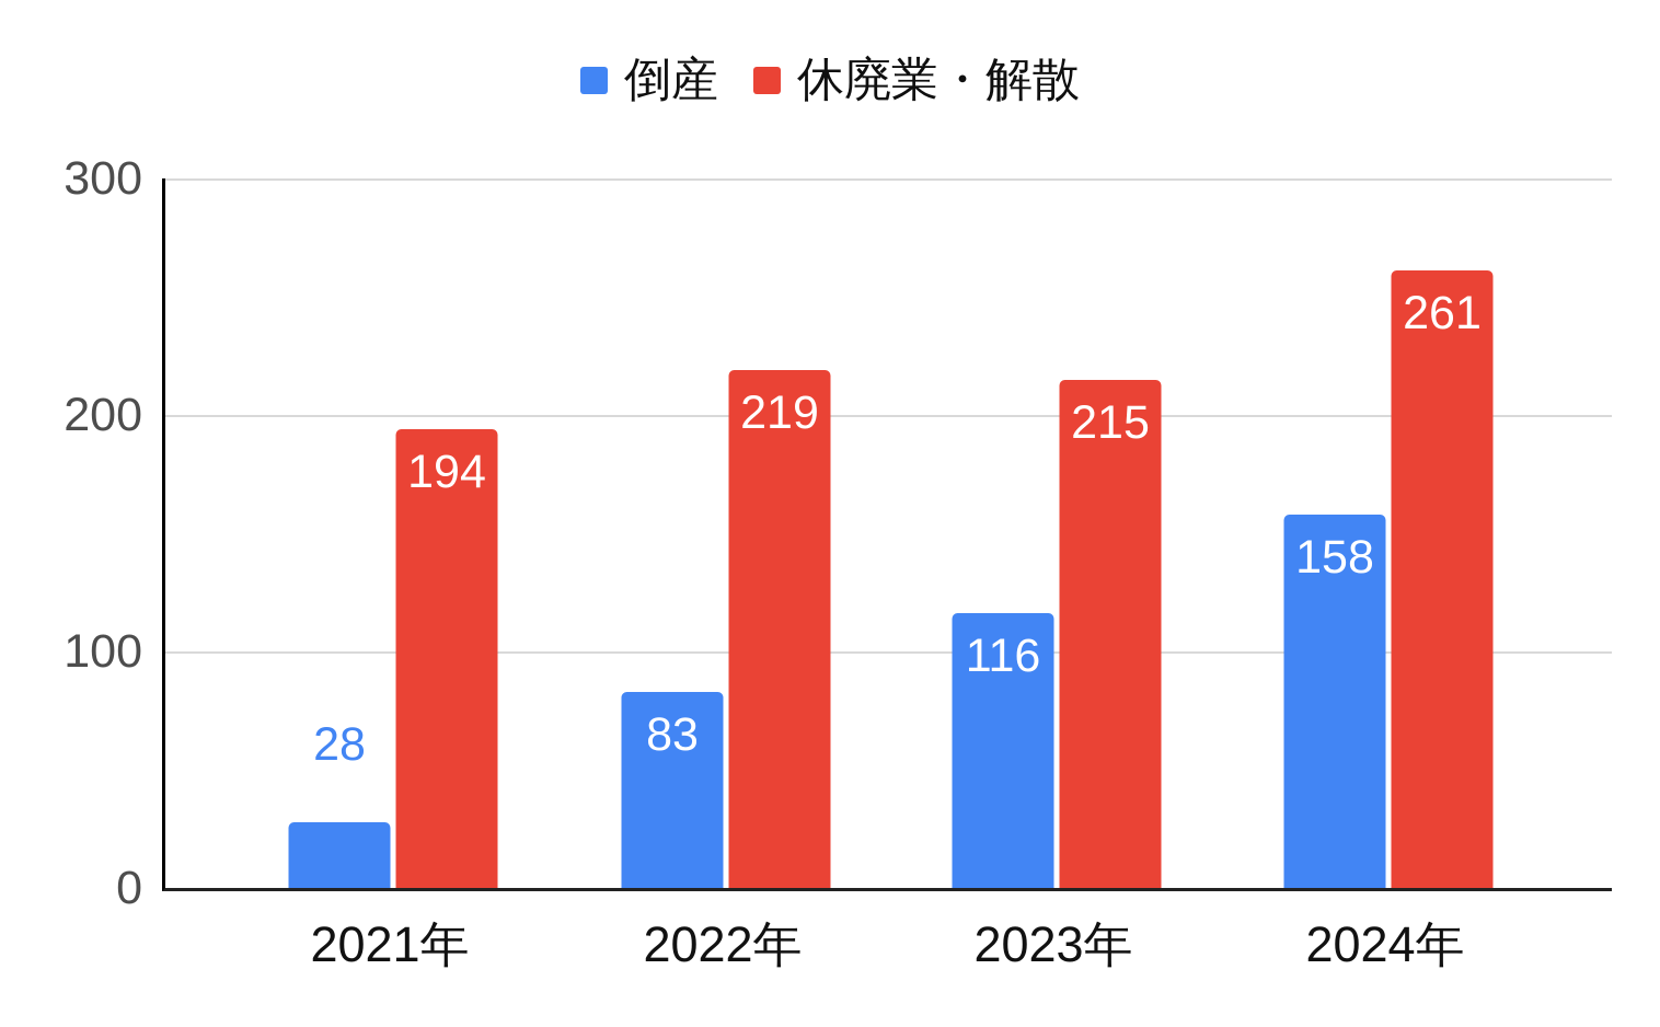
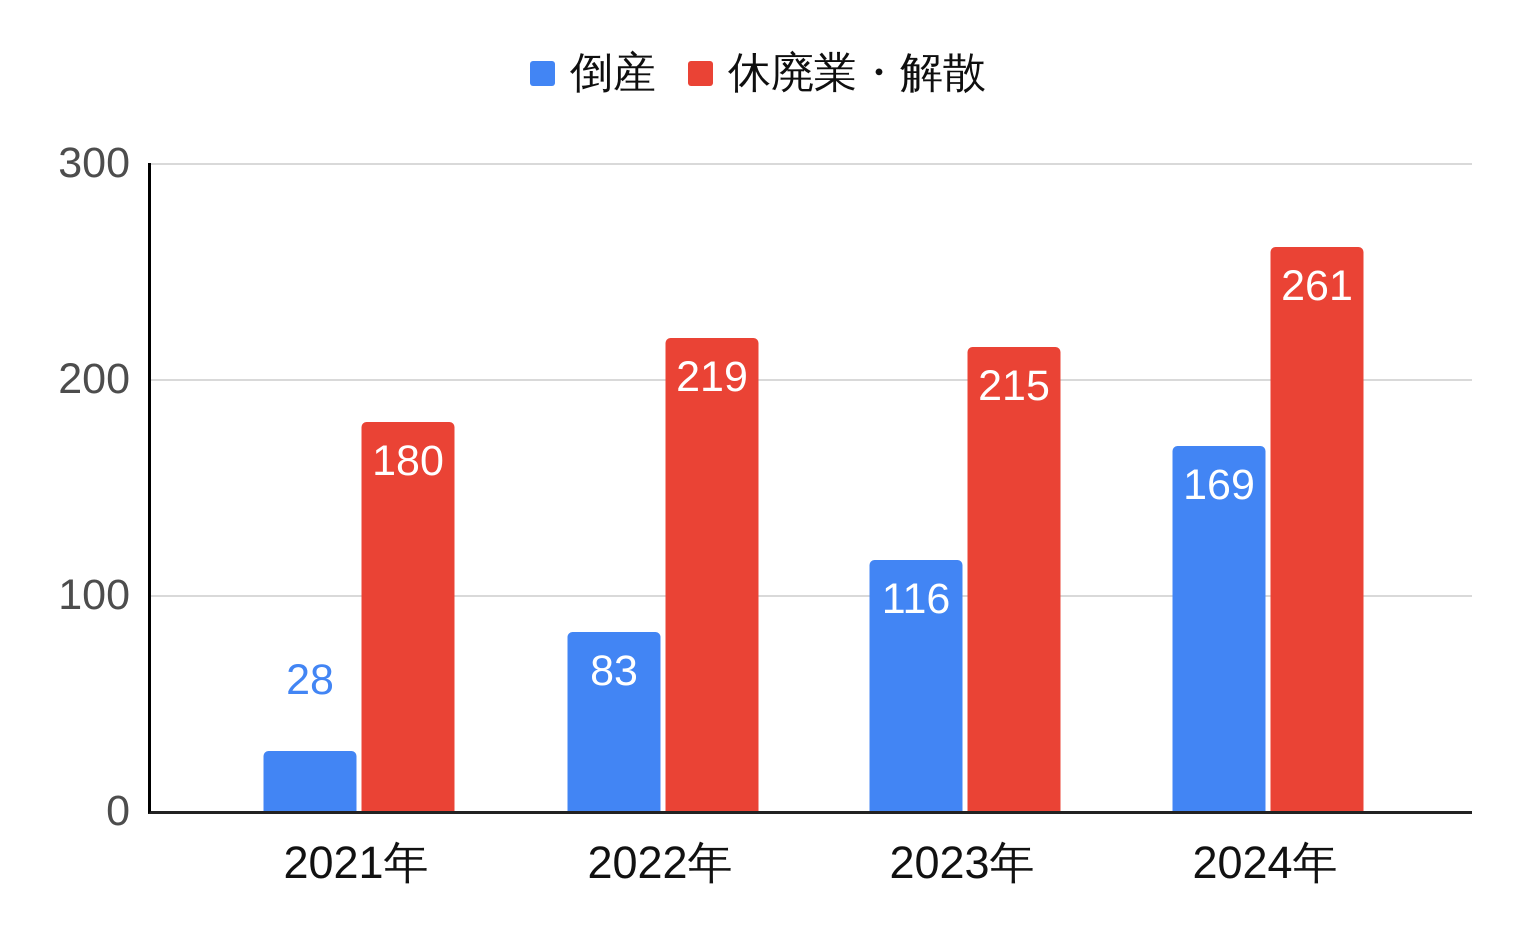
休廃業・解散/2021年: 194 -> 180
倒産/2024年: 158 -> 169
